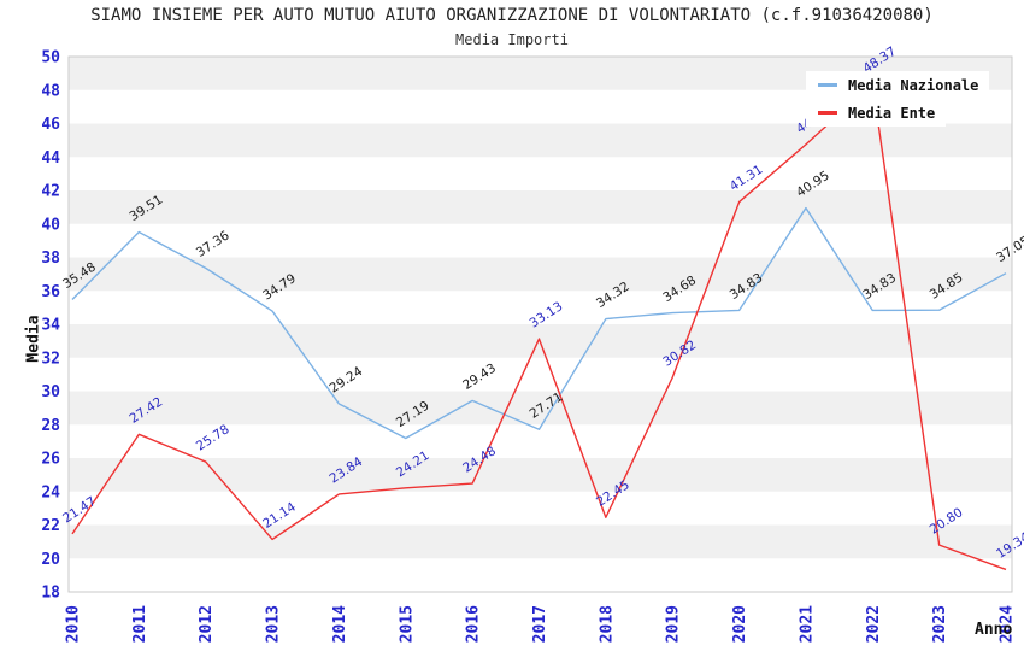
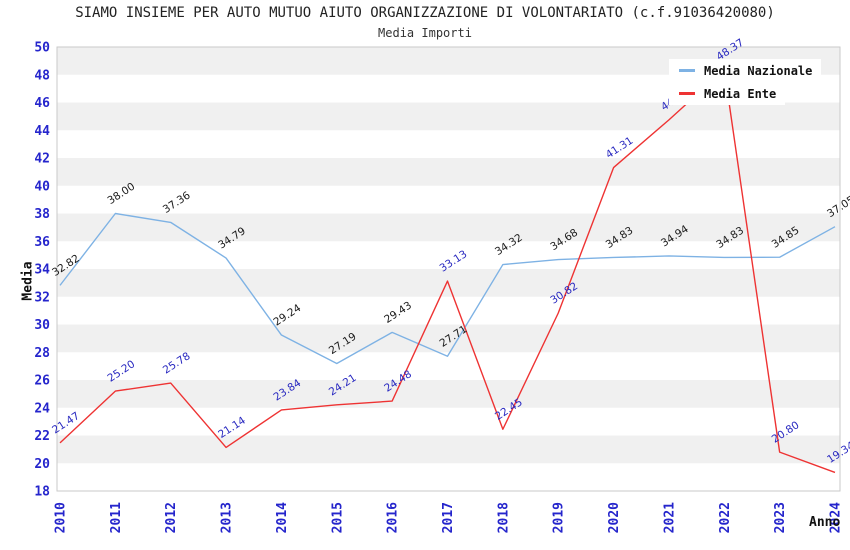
Media Nazionale/2010: 35.48 -> 32.82
Media Nazionale/2011: 39.51 -> 38.00
Media Ente/2011: 27.42 -> 25.20
Media Nazionale/2021: 40.95 -> 34.94
